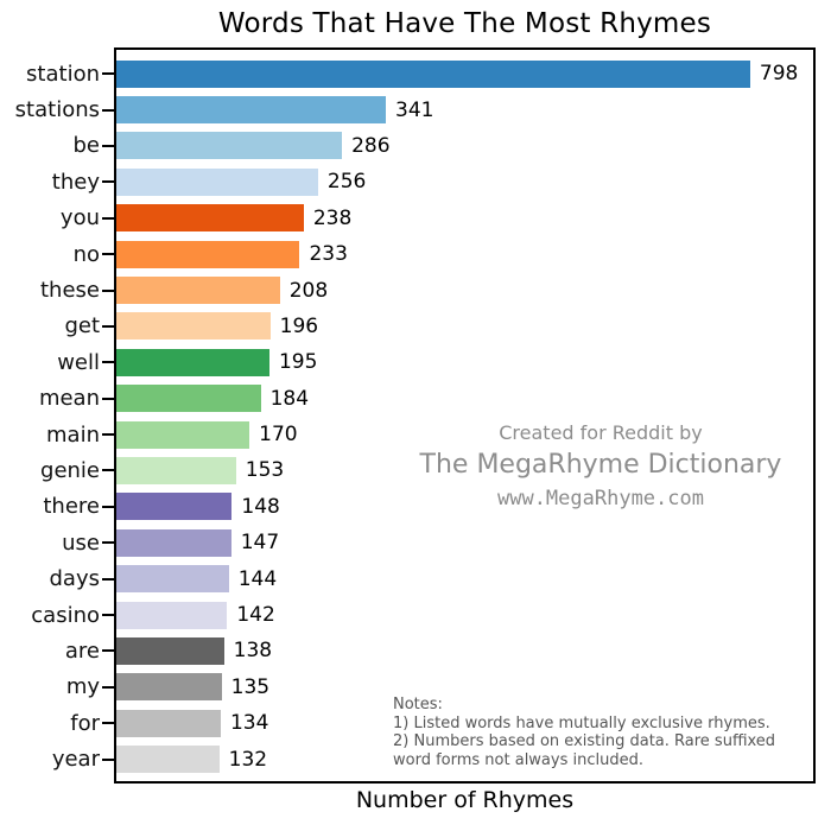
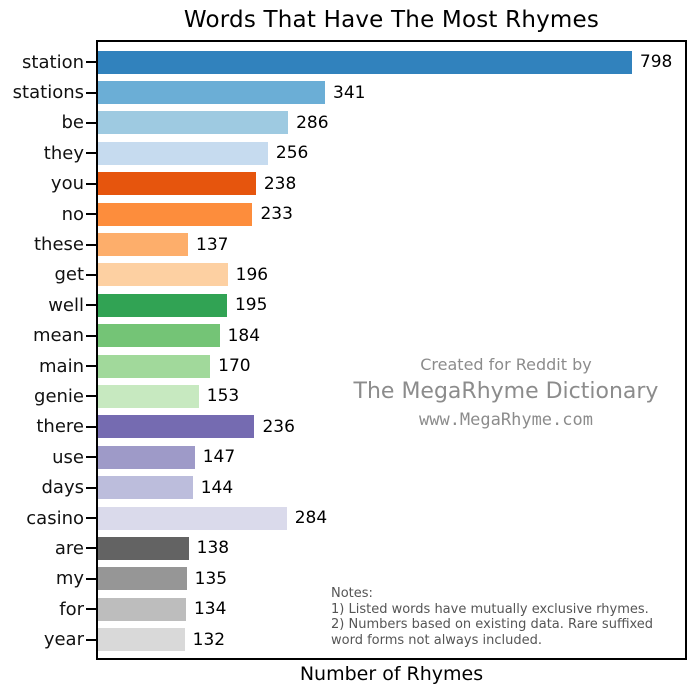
these: 208 -> 137
there: 148 -> 236
casino: 142 -> 284
